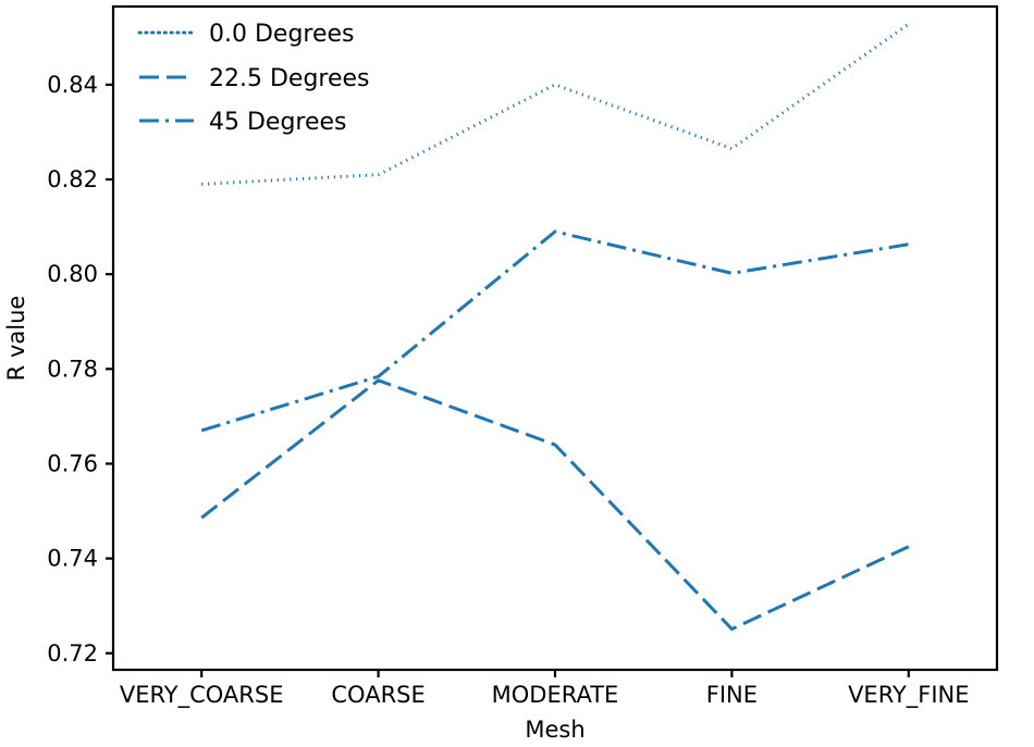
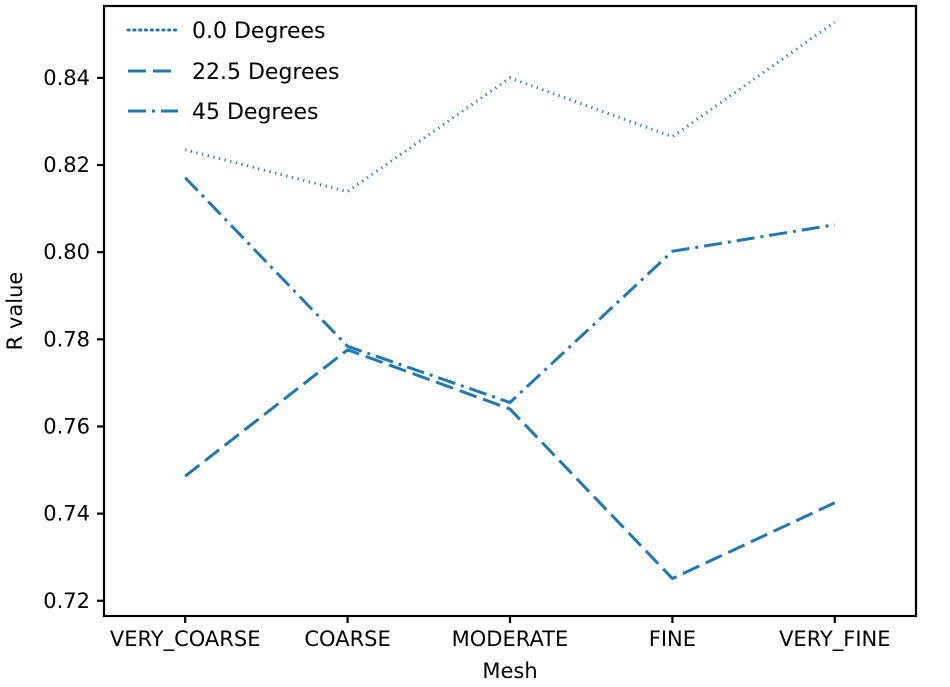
0.0 Degrees/VERY_COARSE: 0.819 -> 0.824
45 Degrees/VERY_COARSE: 0.767 -> 0.817
0.0 Degrees/COARSE: 0.821 -> 0.814
45 Degrees/MODERATE: 0.809 -> 0.765
